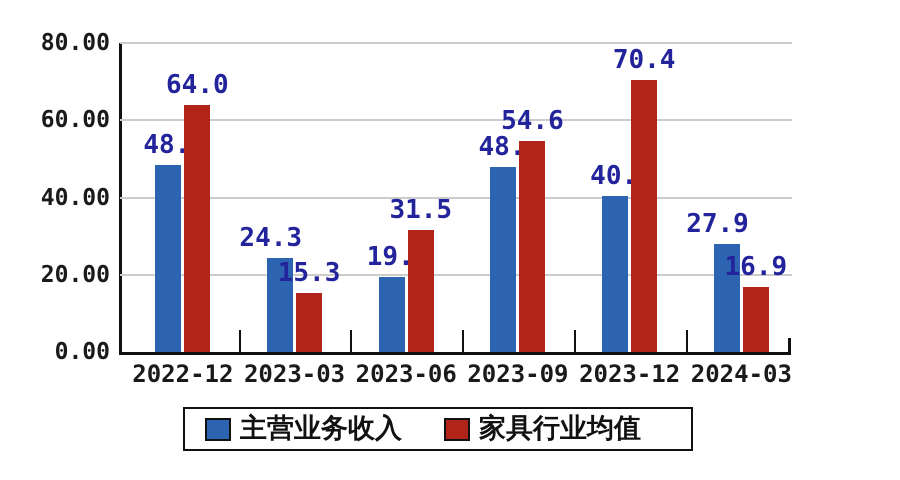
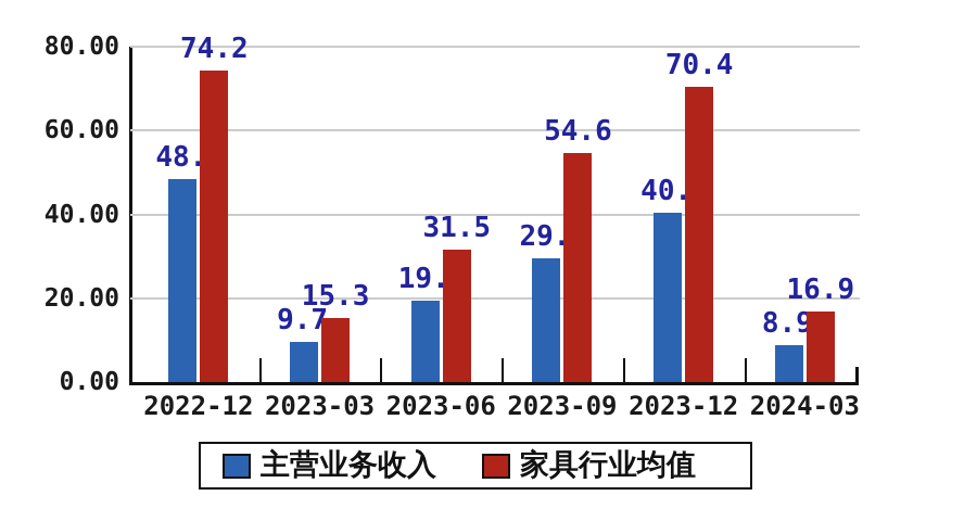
家具行业均值/2022-12: 64.0 -> 74.2
主营业务收入/2023-03: 24.3 -> 9.7
主营业务收入/2023-09: 48 -> 29
主营业务收入/2024-03: 27.9 -> 8.9
